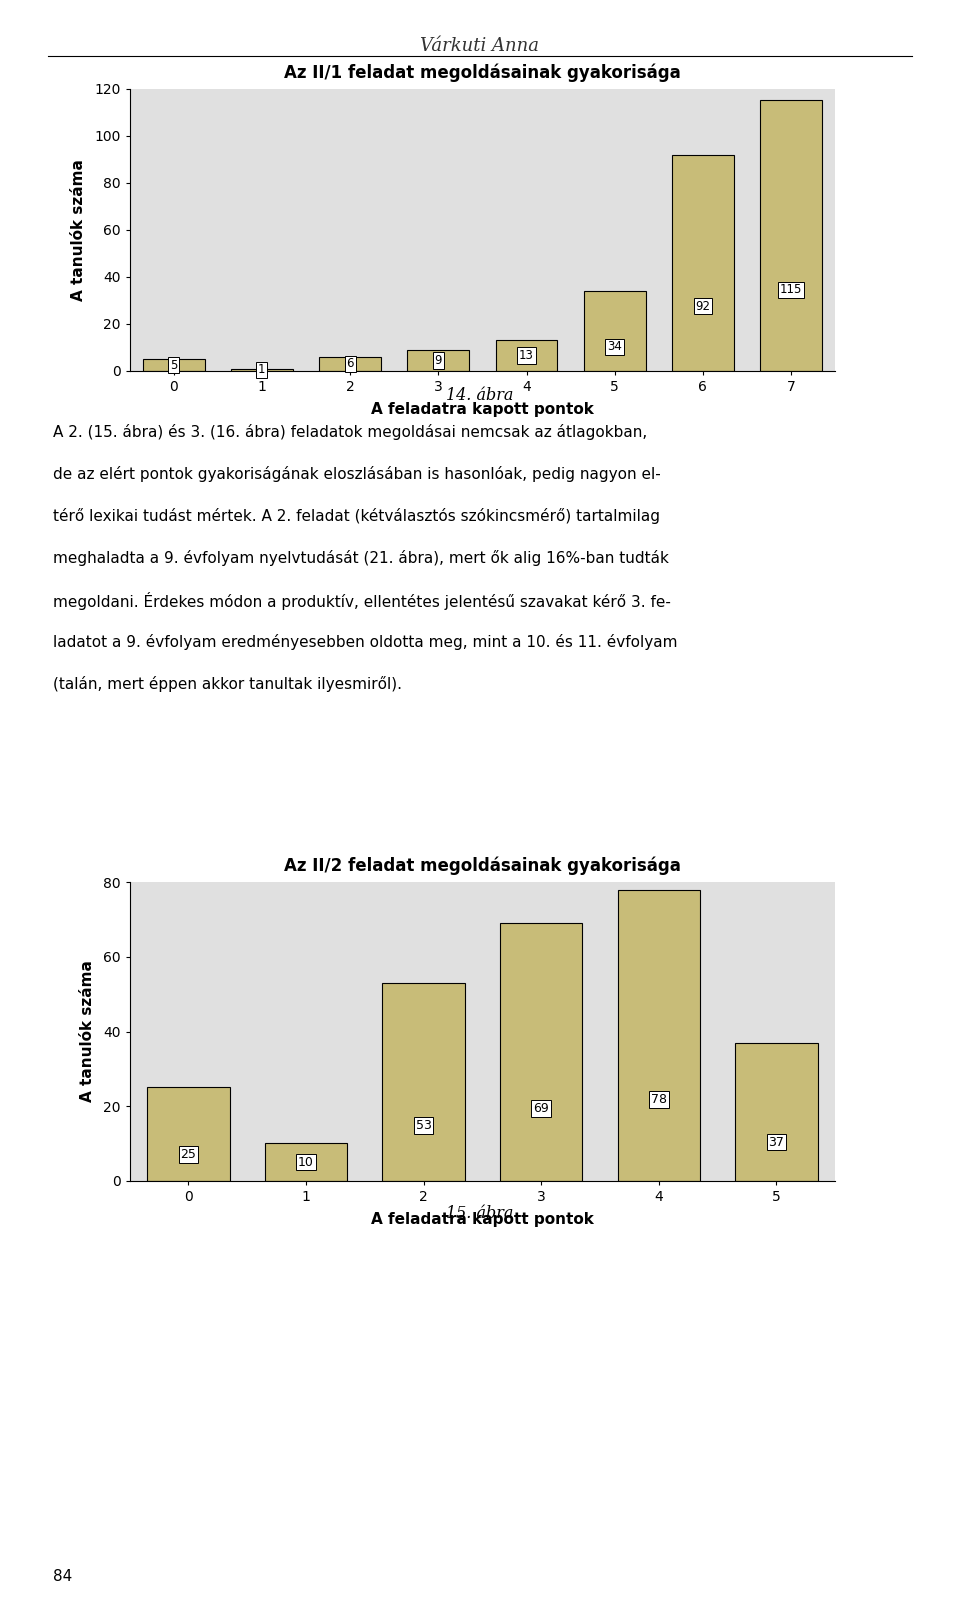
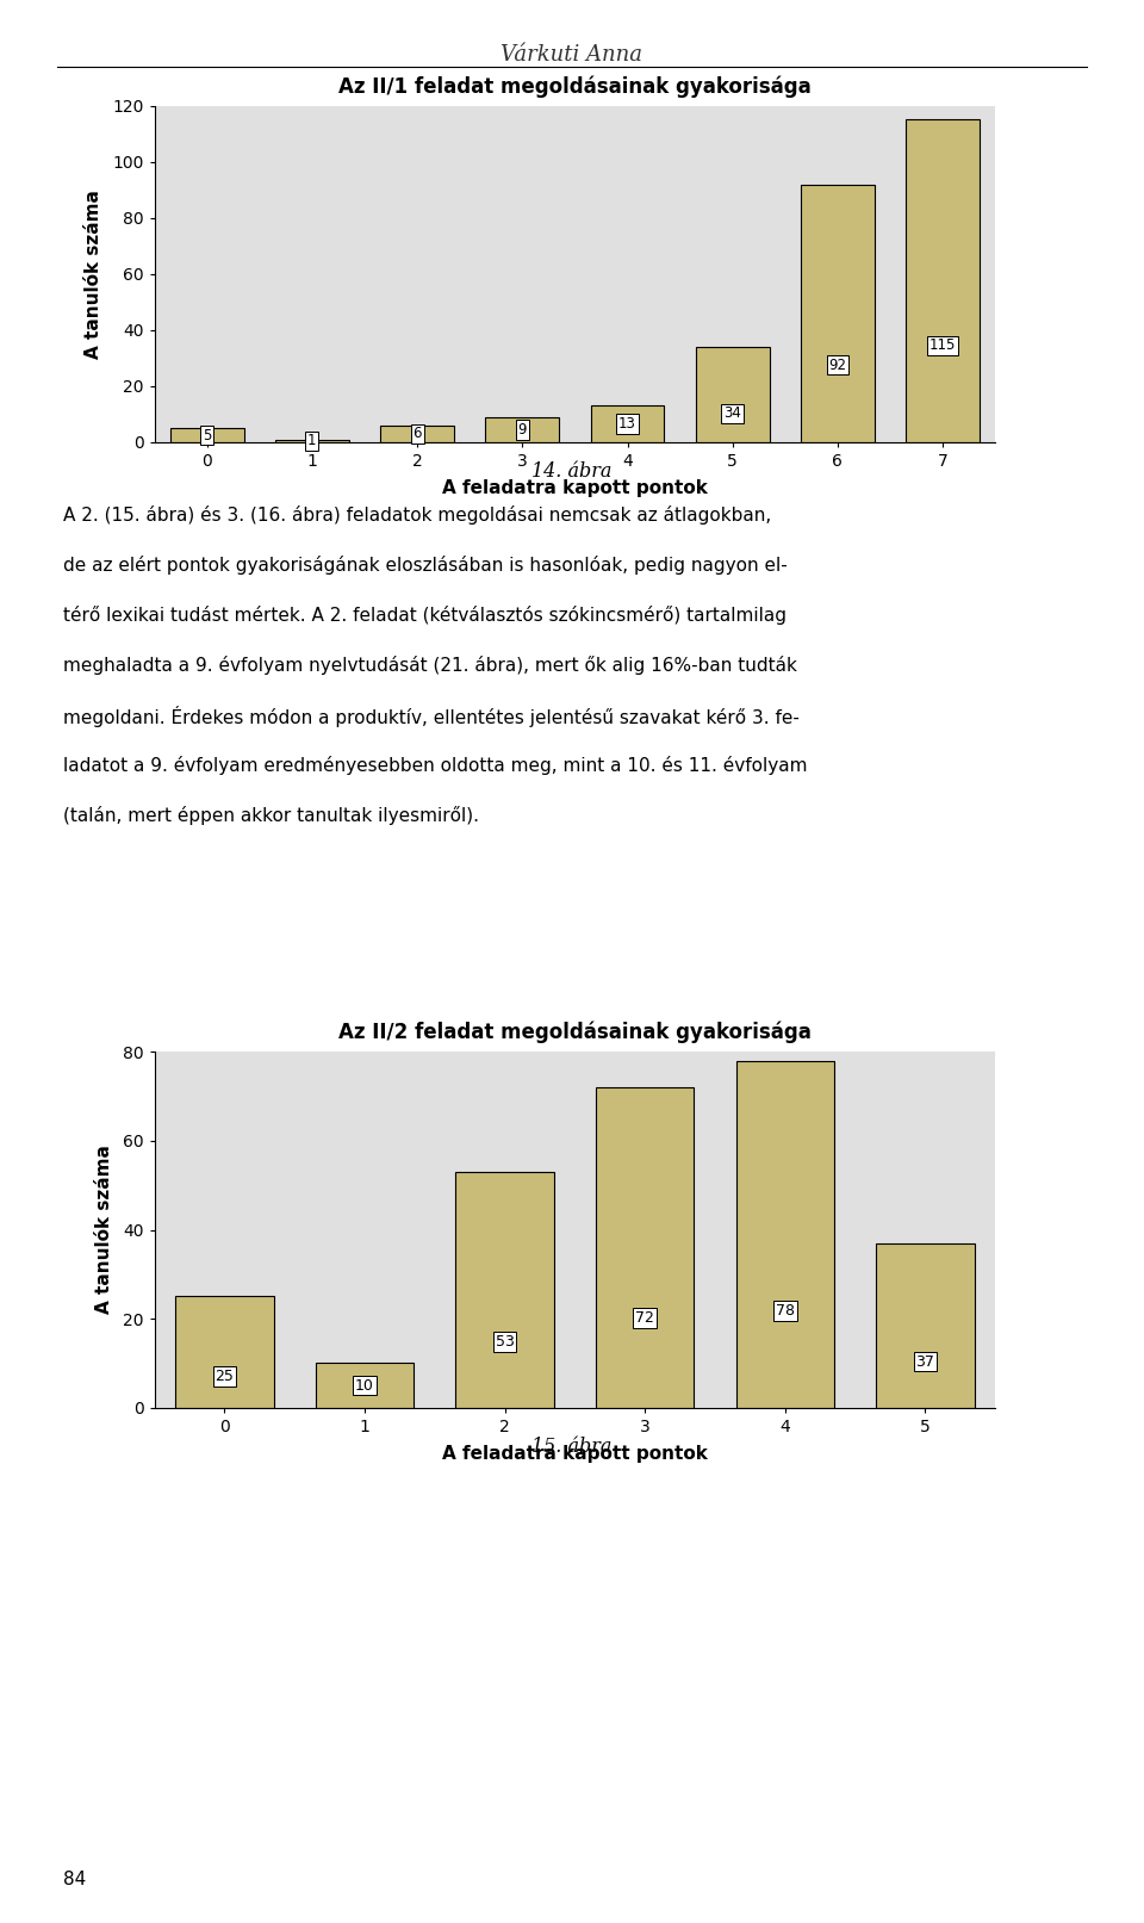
Az II/2 feladat megoldásainak gyakorisága/3: 69 -> 72
